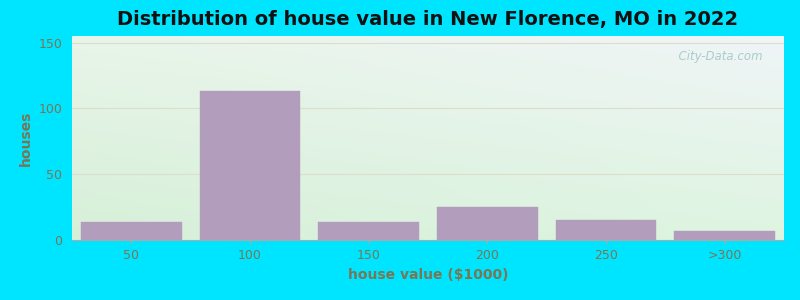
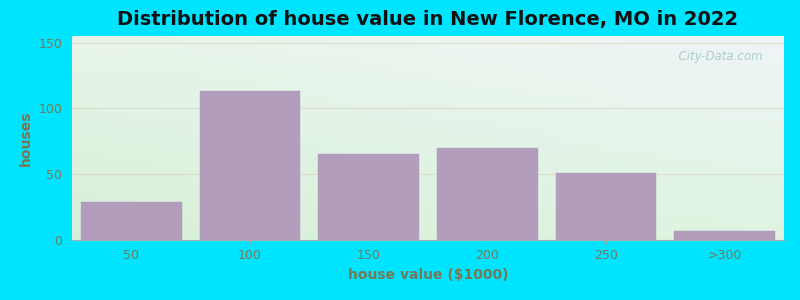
50: 14 -> 29
150: 14 -> 65
200: 25 -> 70
250: 15 -> 51
